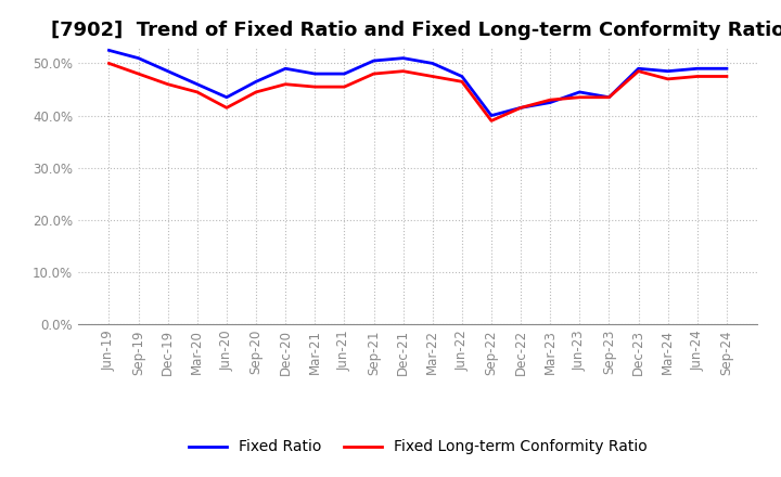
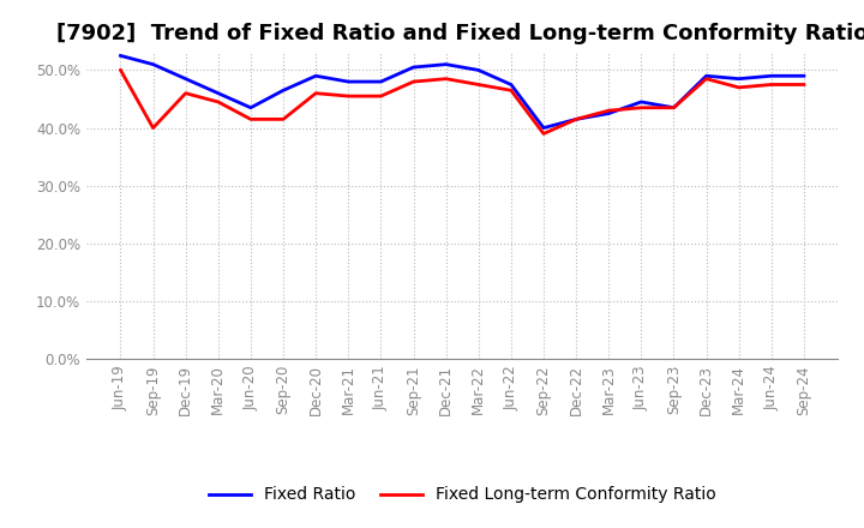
Fixed Long-term Conformity Ratio/Sep-19: 48.0% -> 40.0%
Fixed Long-term Conformity Ratio/Sep-20: 44.5% -> 41.5%
